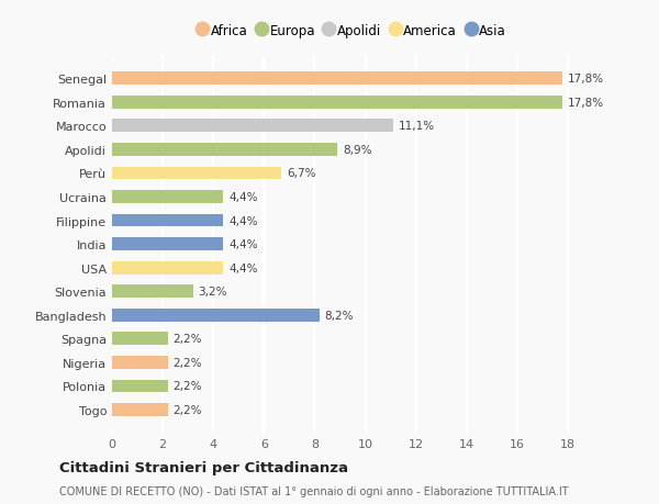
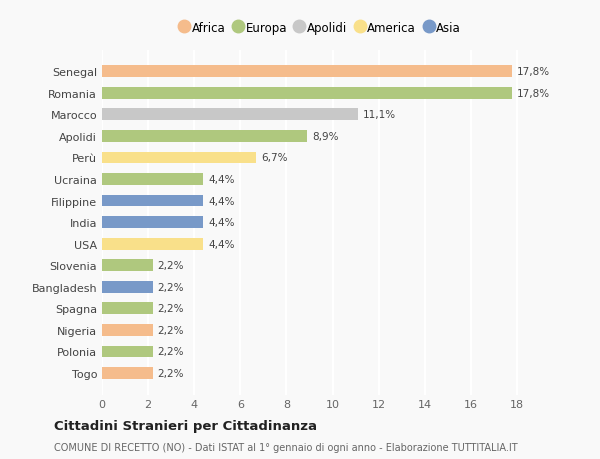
Slovenia: 3,2% -> 2,2%
Bangladesh: 8,2% -> 2,2%
